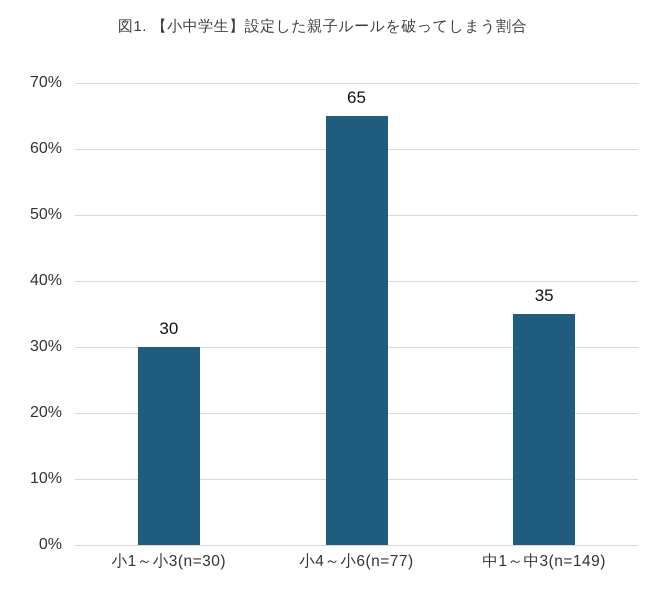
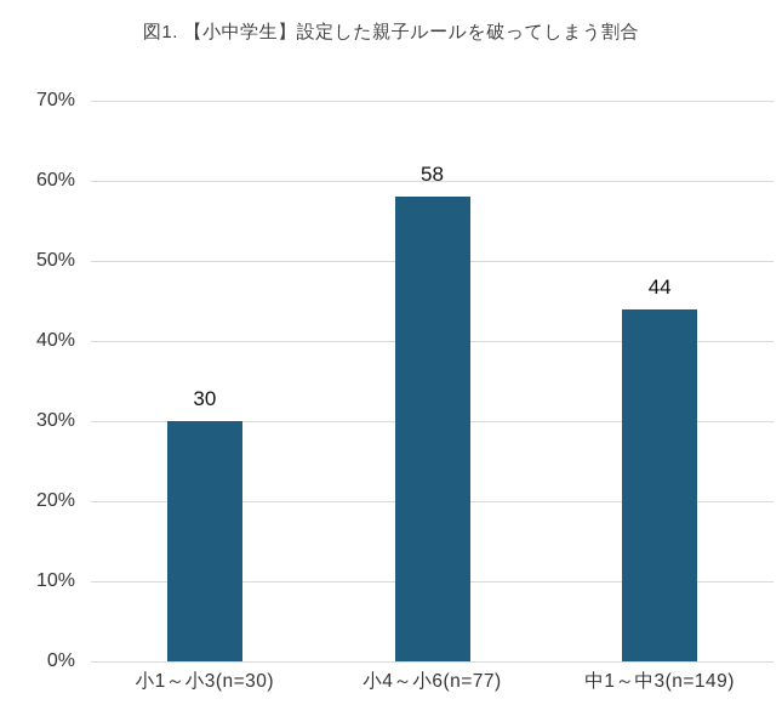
小4～小6(n=77): 65 -> 58
中1～中3(n=149): 35 -> 44
